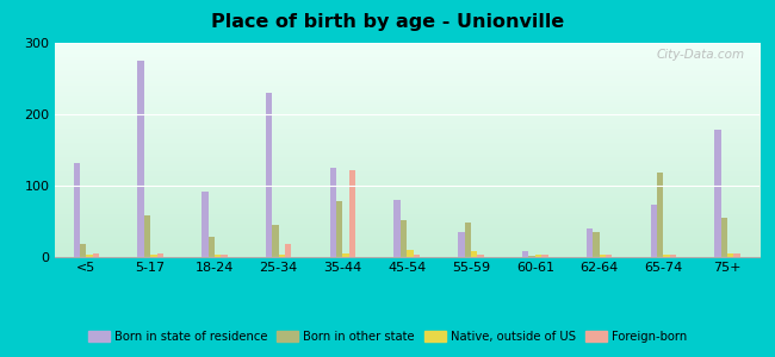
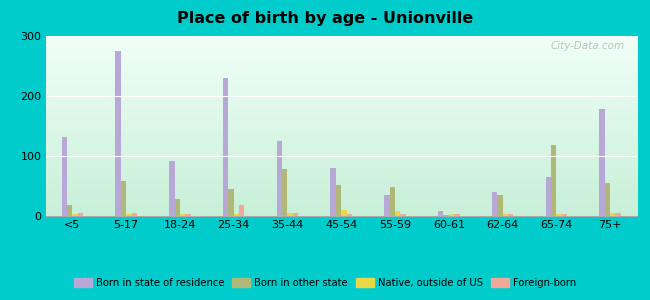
Foreign-born/35-44: 122 -> 5
Born in state of residence/65-74: 74 -> 65
